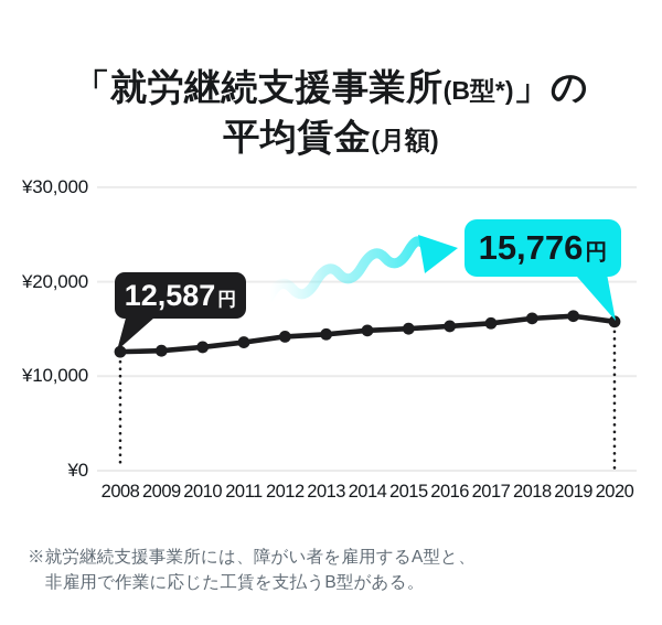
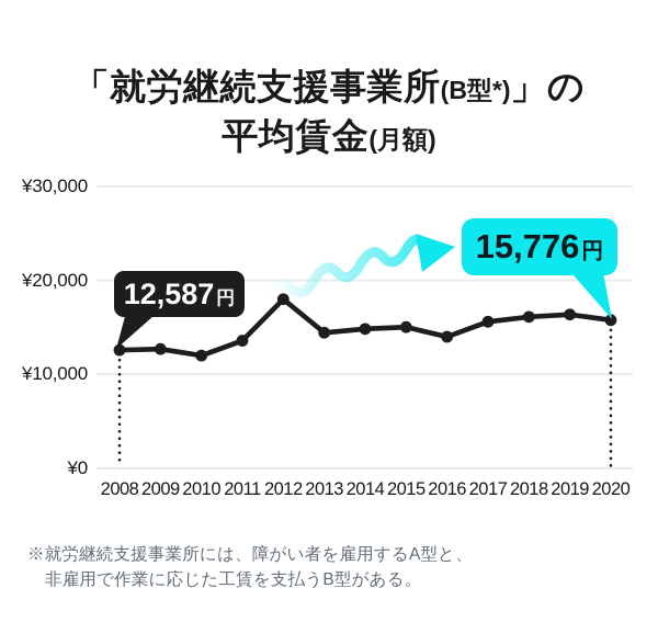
2010: ¥13000 -> ¥12000
2012: ¥14000 -> ¥18000
2016: ¥15000 -> ¥14000
